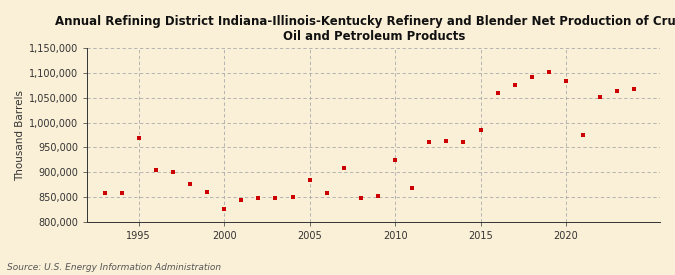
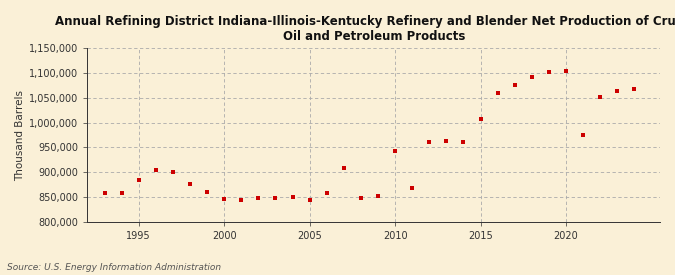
1995: 970,000 -> 885,000
2000: 825,000 -> 846,000
2005: 885,000 -> 843,000
2010: 925,000 -> 943,000
2015: 985,000 -> 1,008,000
2020: 1,085,000 -> 1,104,000
